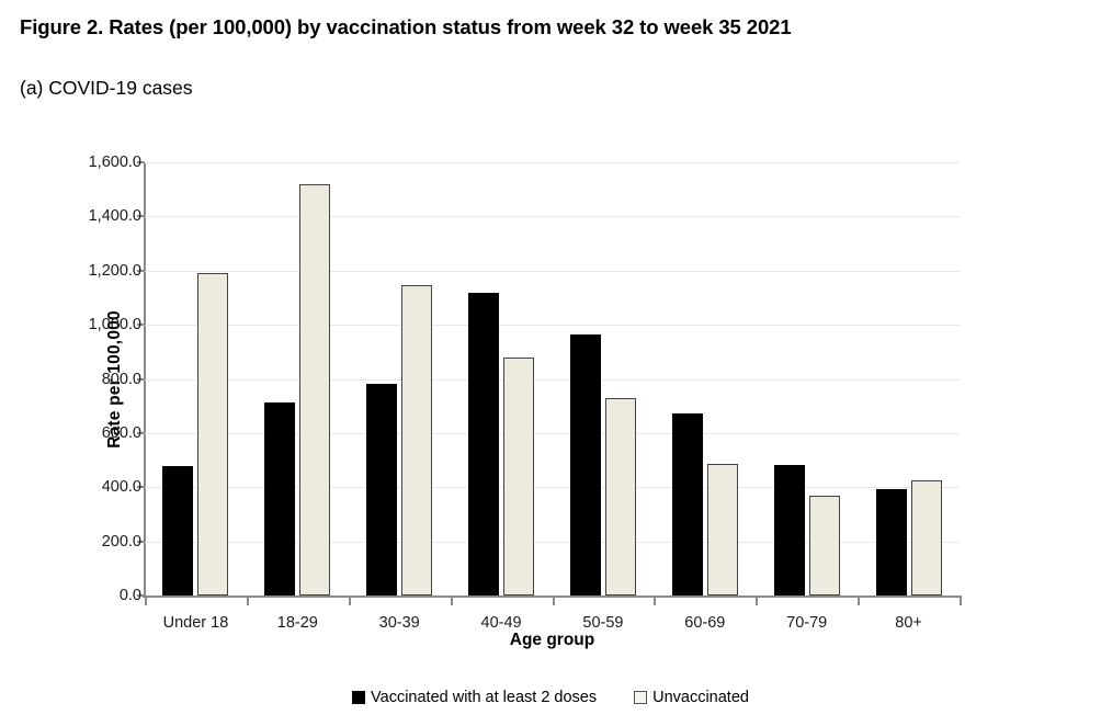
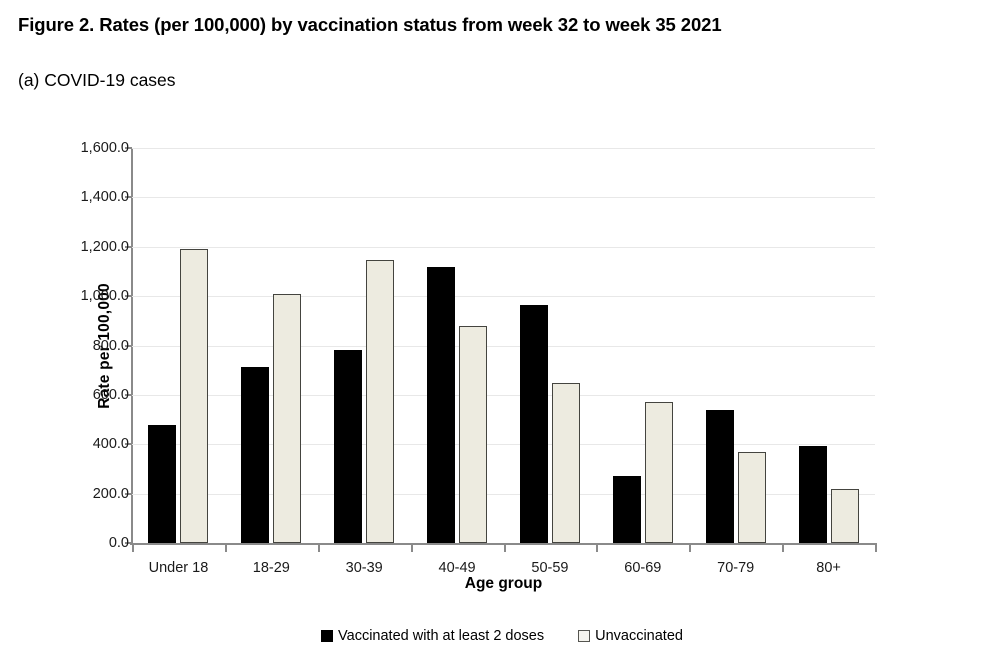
Unvaccinated/18-29: 1520 -> 1010
Unvaccinated/50-59: 730 -> 650
Vaccinated with at least 2 doses/60-69: 670 -> 270
Unvaccinated/60-69: 490 -> 570
Vaccinated with at least 2 doses/70-79: 480 -> 540
Unvaccinated/80+: 430 -> 220
